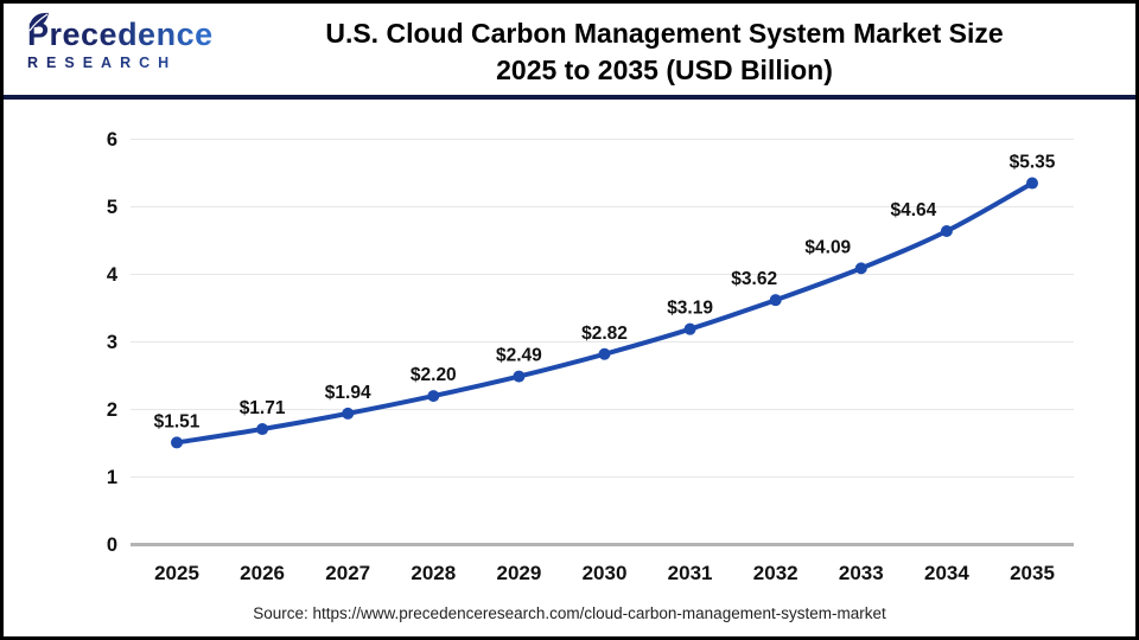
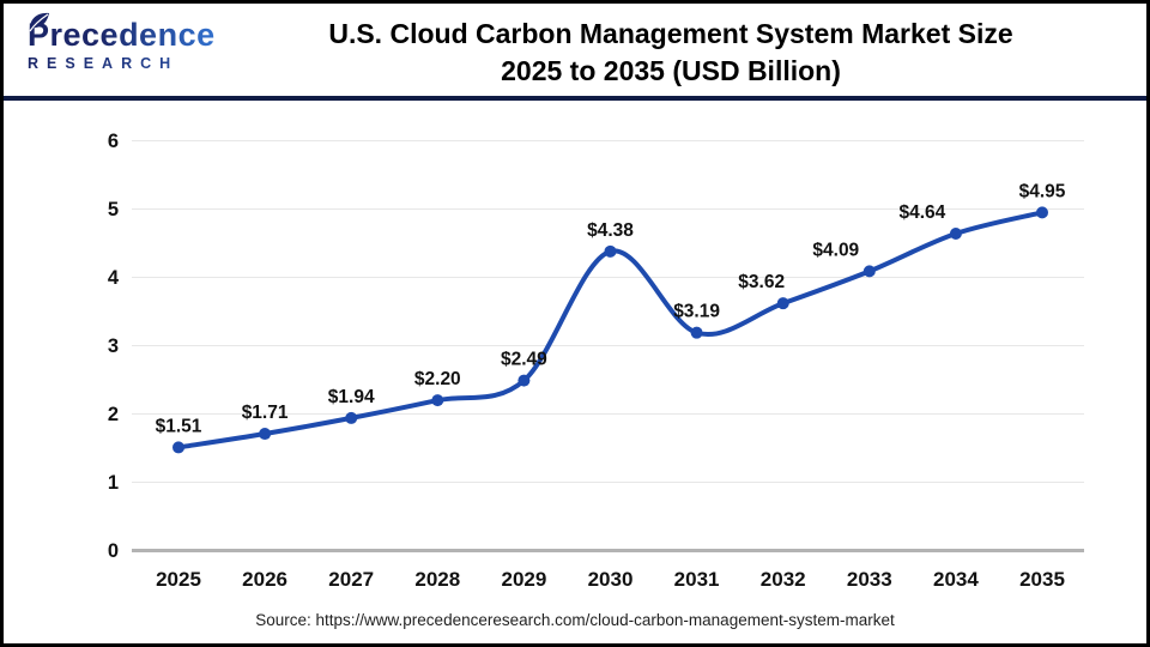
2030: $2.82 -> $4.38
2035: $5.35 -> $4.95
